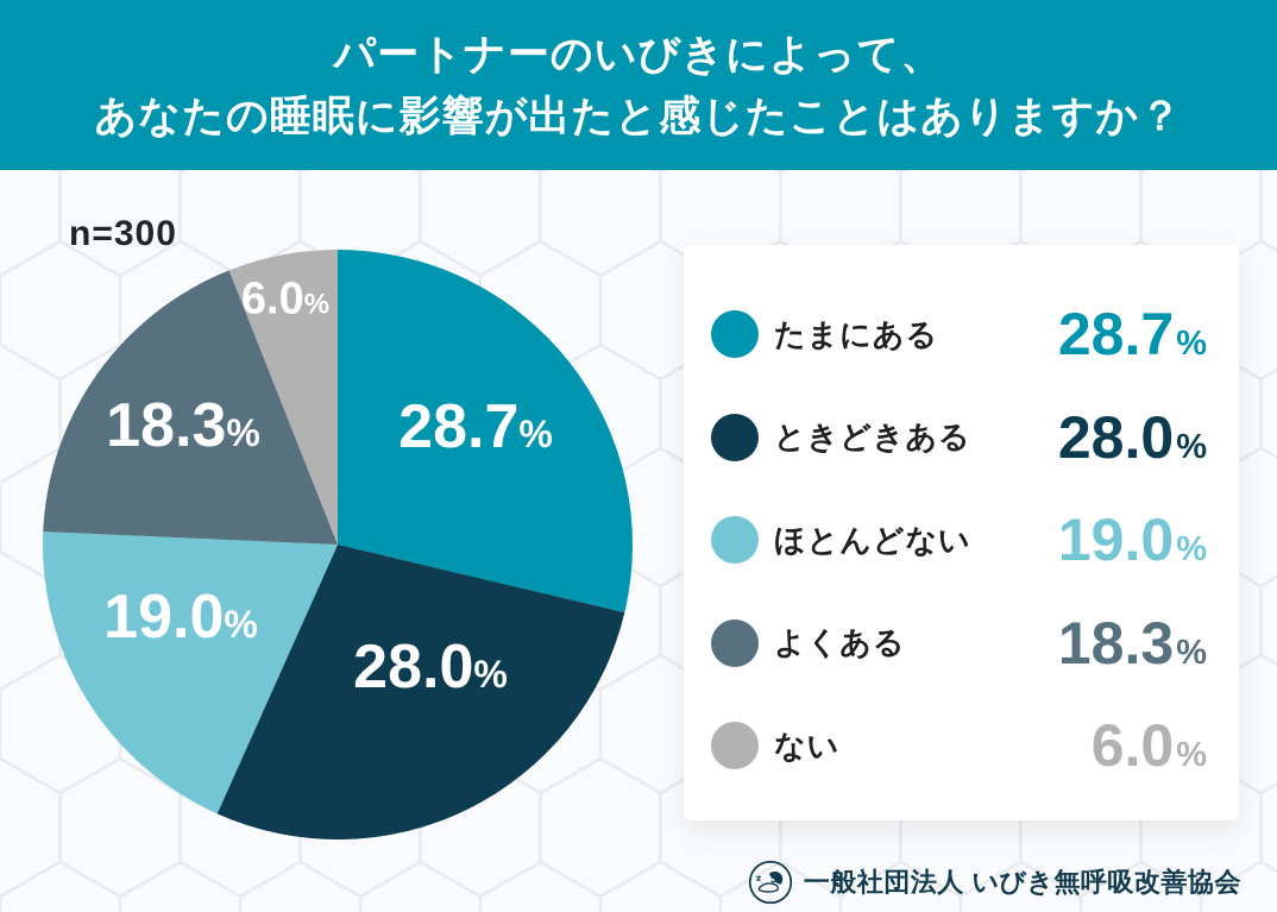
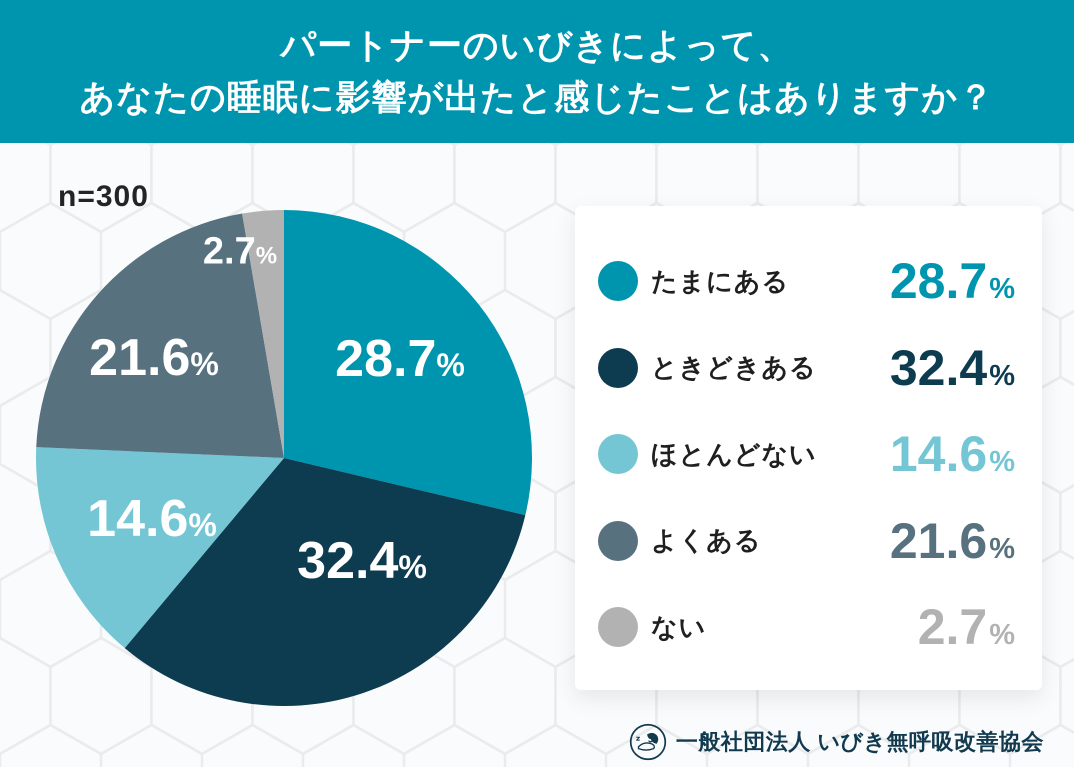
ときどきある: 28.0 -> 32.4
ほとんどない: 19.0 -> 14.6
よくある: 18.3 -> 21.6
ない: 6.0 -> 2.7
